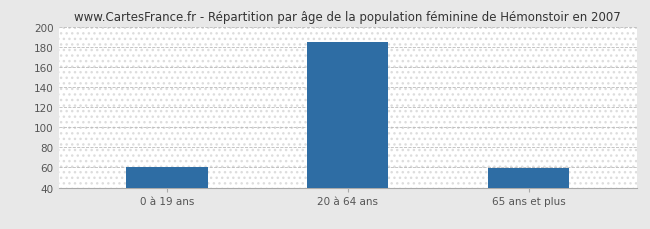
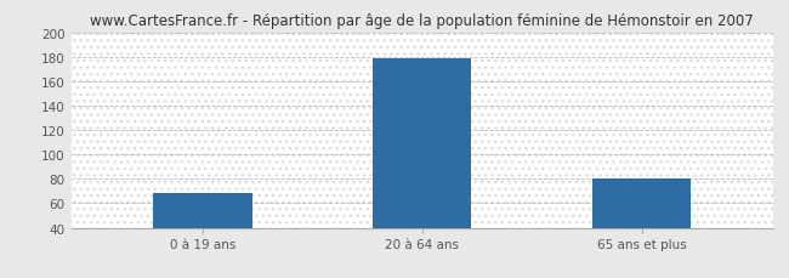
0 à 19 ans: 60 -> 68
20 à 64 ans: 185 -> 179
65 ans et plus: 59 -> 80
